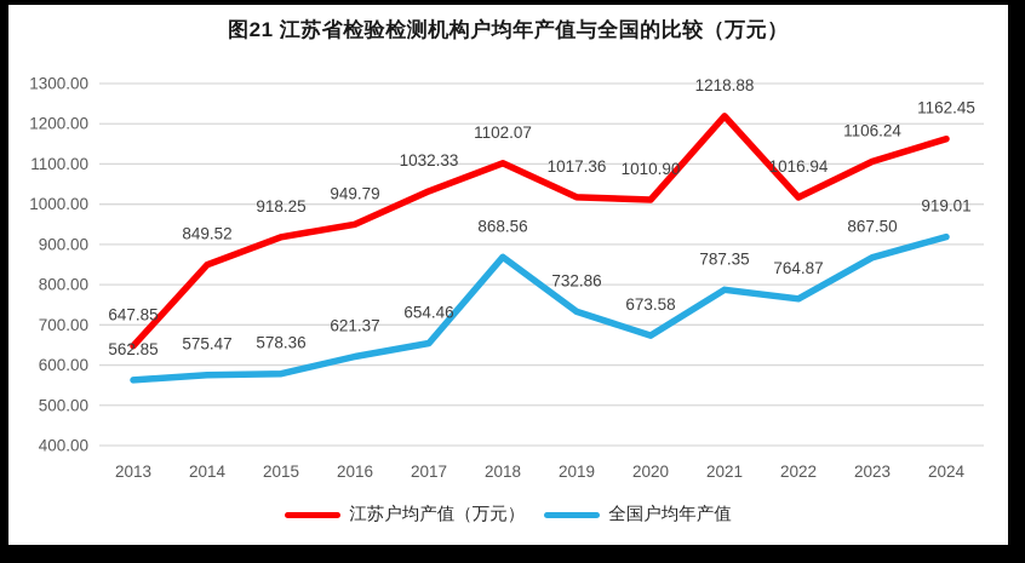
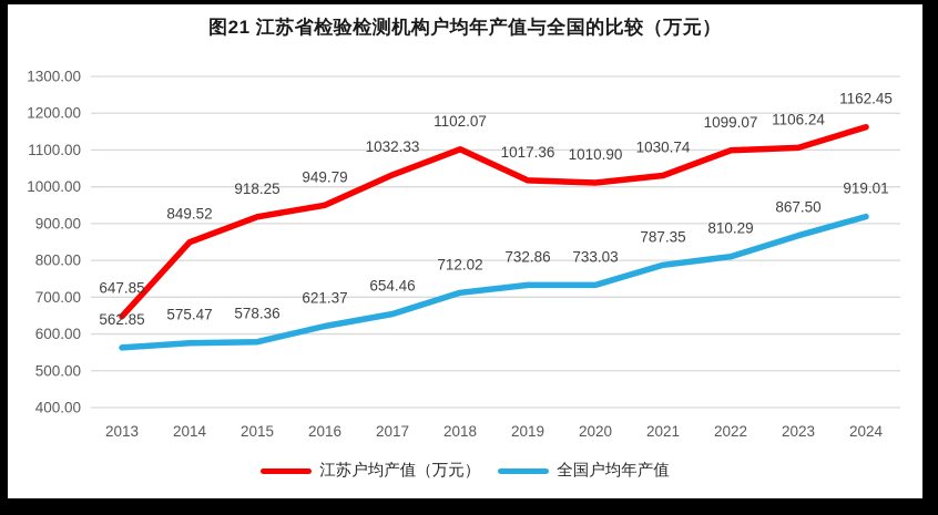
全国户均年产值/2018: 868.56 -> 712.02
全国户均年产值/2020: 673.58 -> 733.03
江苏户均产值（万元）/2021: 1218.88 -> 1030.74
江苏户均产值（万元）/2022: 1016.94 -> 1099.07
全国户均年产值/2022: 764.87 -> 810.29
